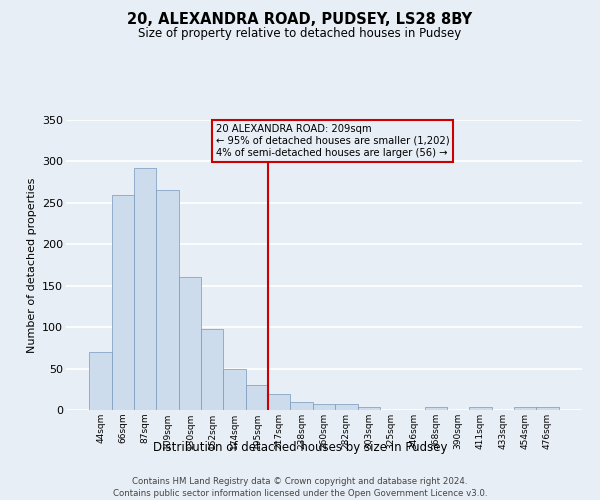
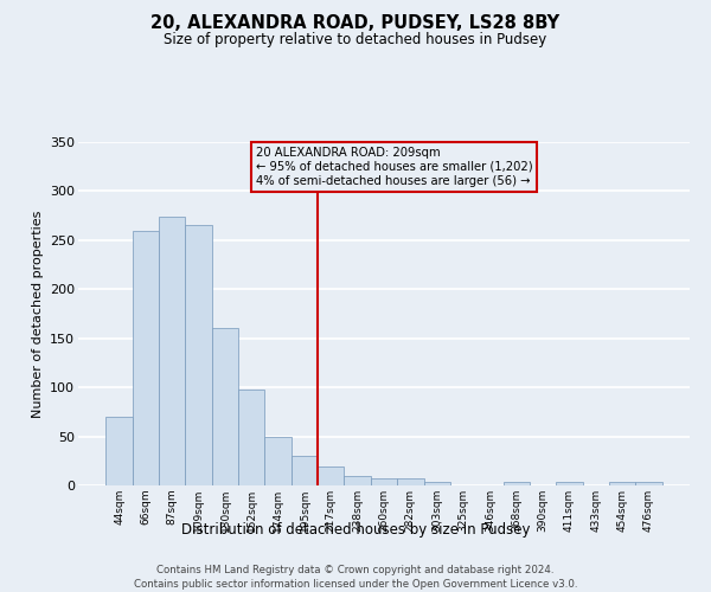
87sqm: 292 -> 274
